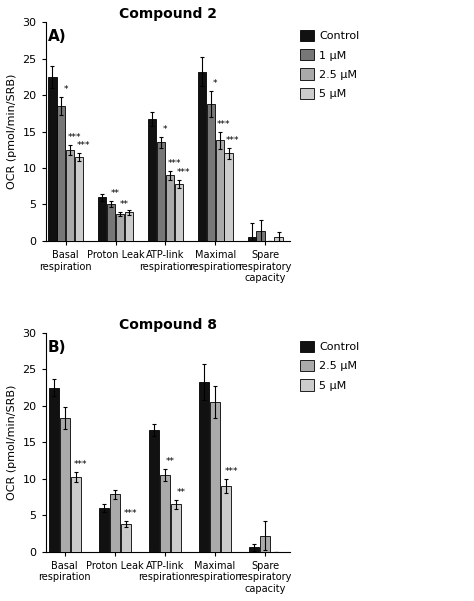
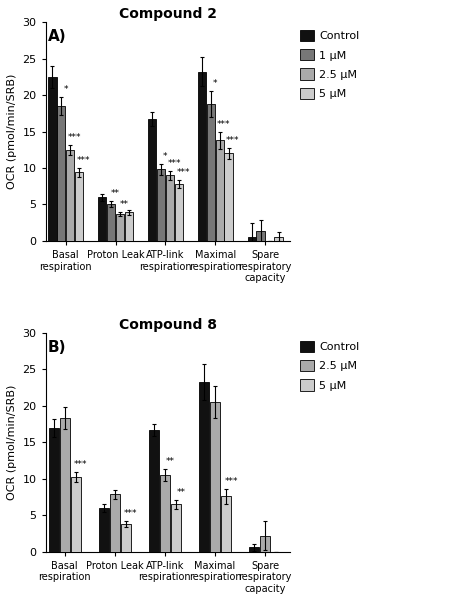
Compound 2/5 μM/Basal respiration: 11.5 -> 9.4
Compound 2/1 μM/ATP-link respiration: 13.5 -> 9.8
Compound 8/Control/Basal respiration: 22.5 -> 17.0
Compound 8/5 μM/Maximal respiration: 9.0 -> 7.6
